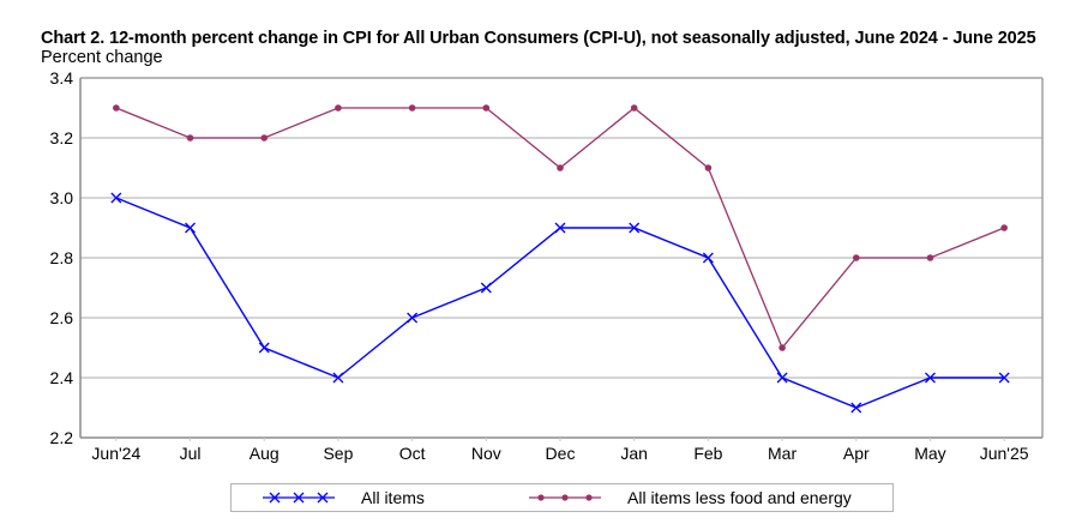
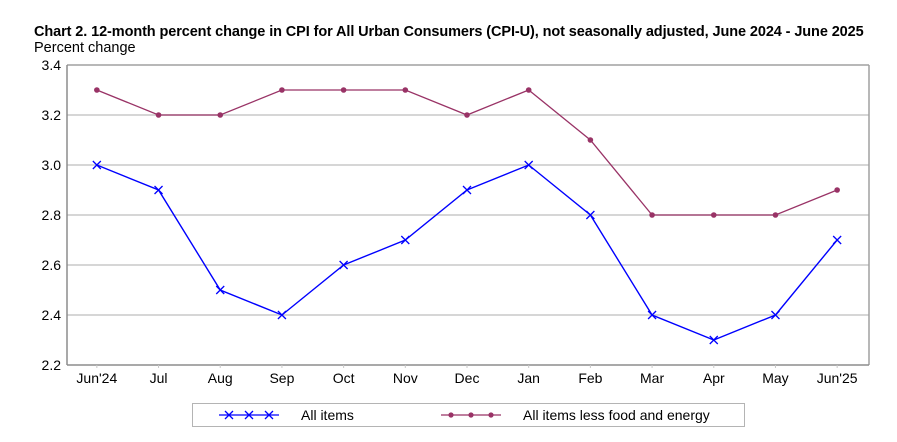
All items less food and energy/Dec: 3.1 -> 3.2
All items/Jan: 2.9 -> 3.0
All items less food and energy/Mar: 2.5 -> 2.8
All items/Jun'25: 2.4 -> 2.7
